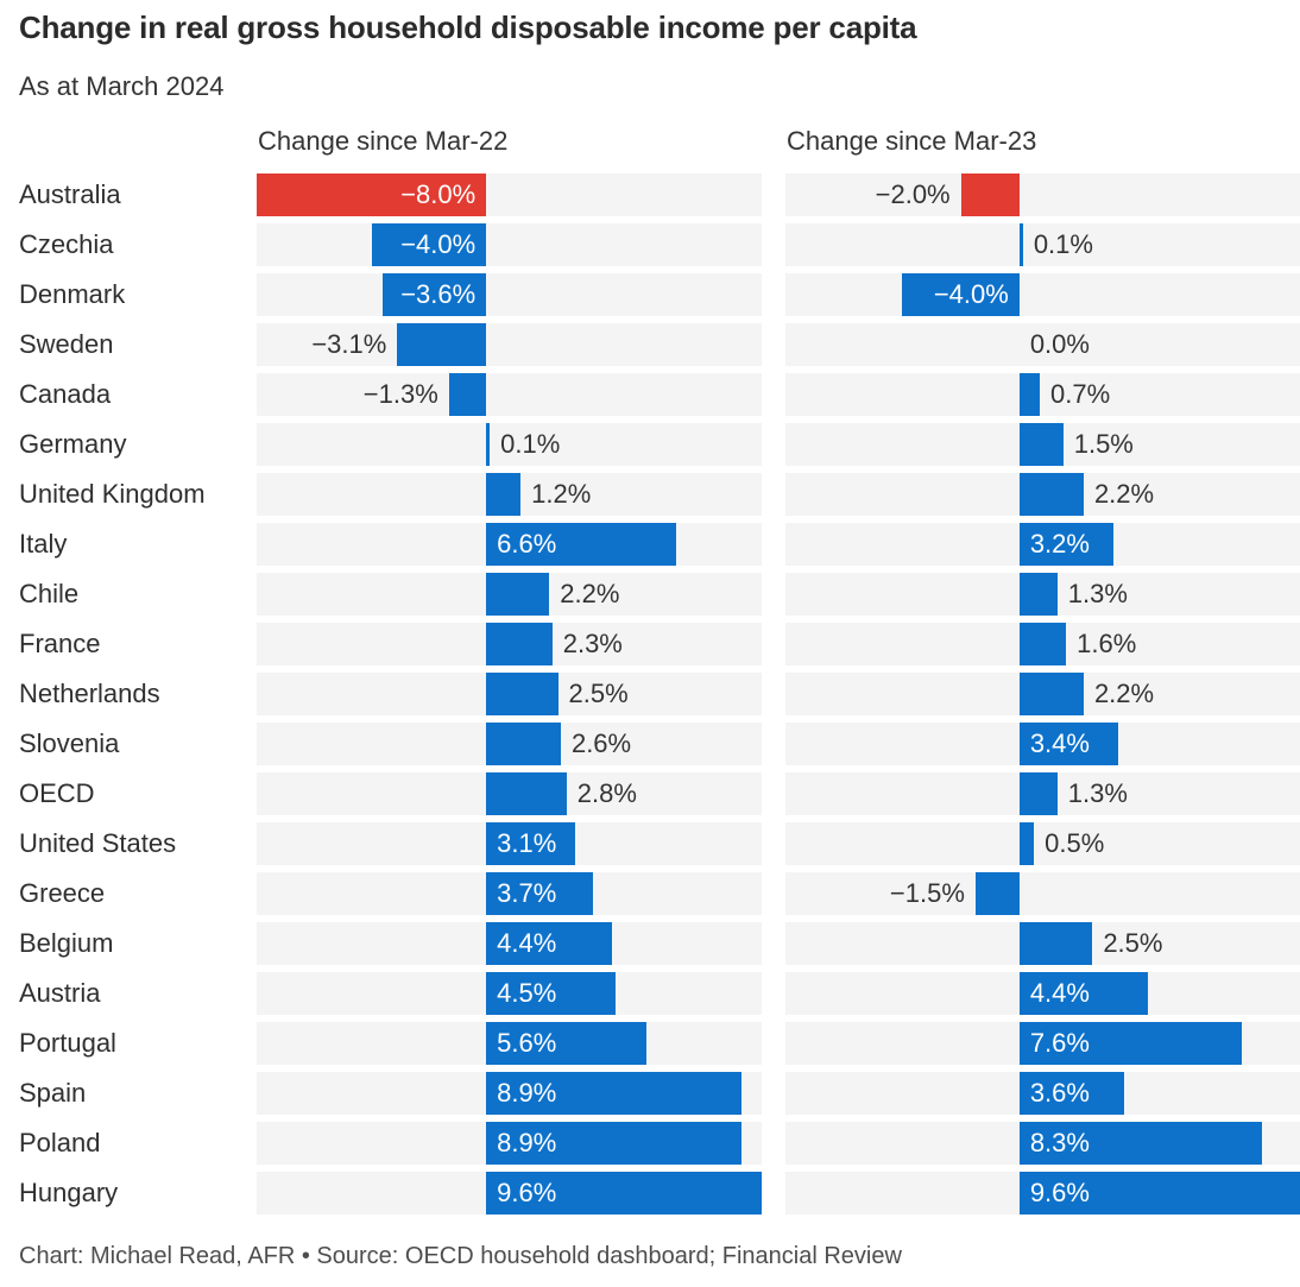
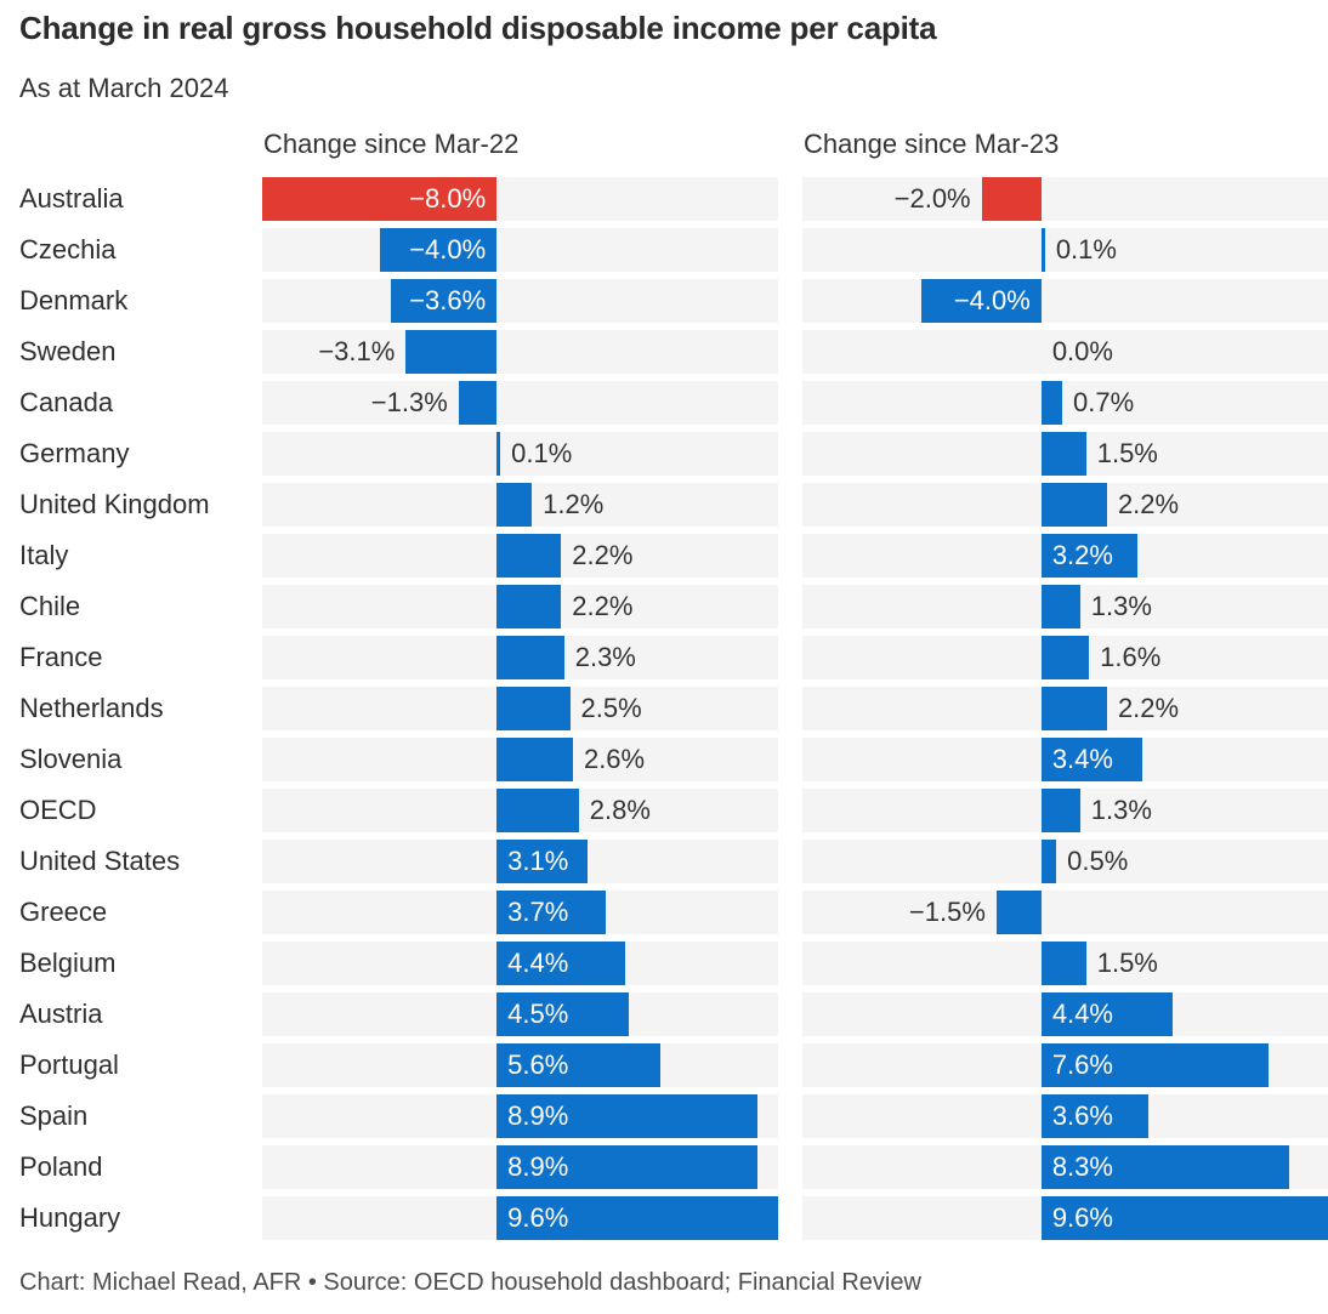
Change since Mar-22/Italy: 6.6% -> 2.2%
Change since Mar-23/Belgium: 2.5% -> 1.5%
